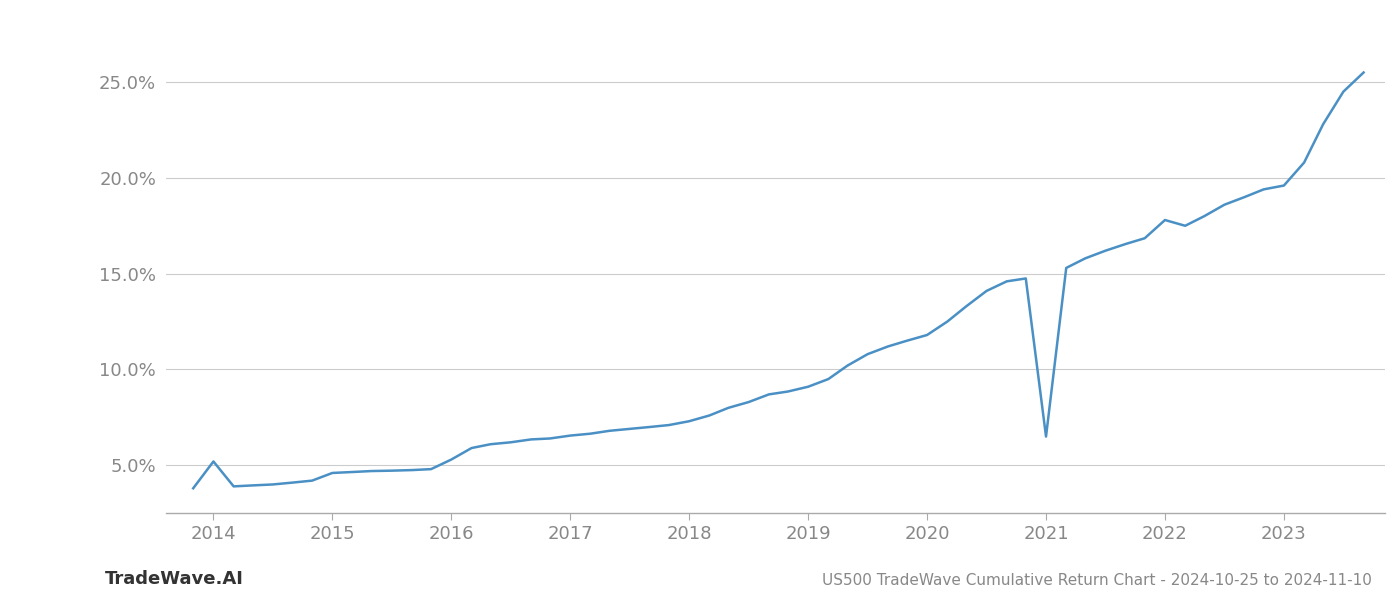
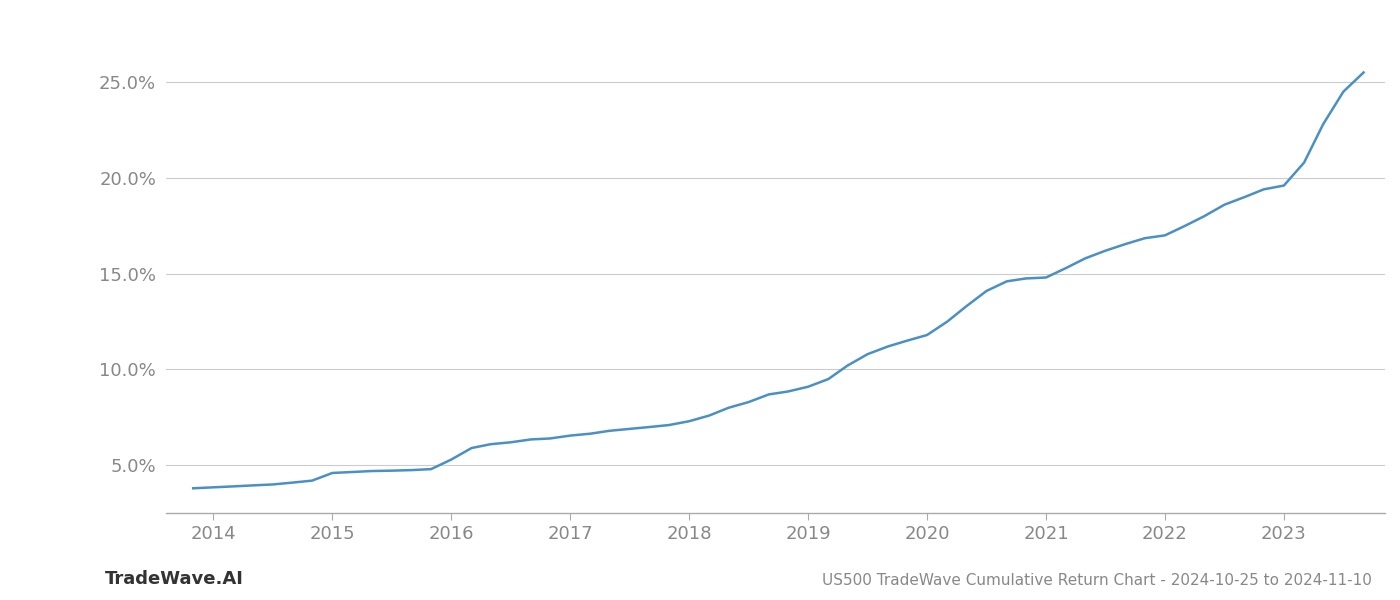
2014: 5.2% -> 3.9%
2021: 6.5% -> 14.8%
2022: 17.8% -> 17.0%
